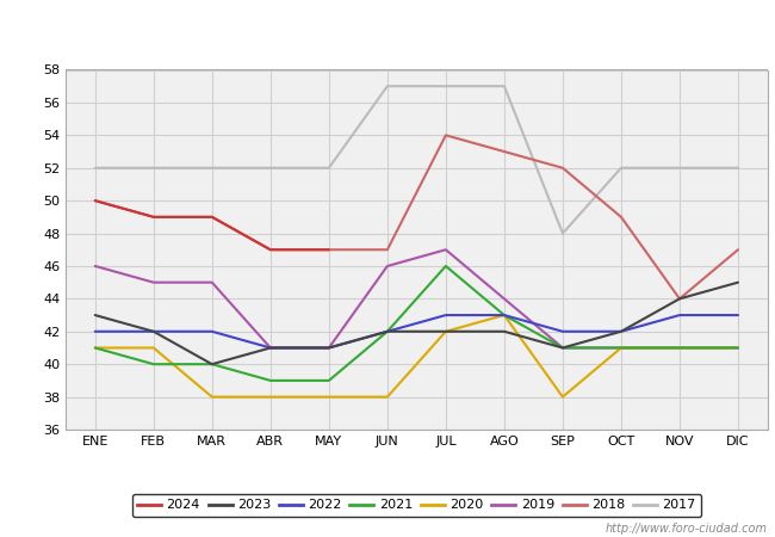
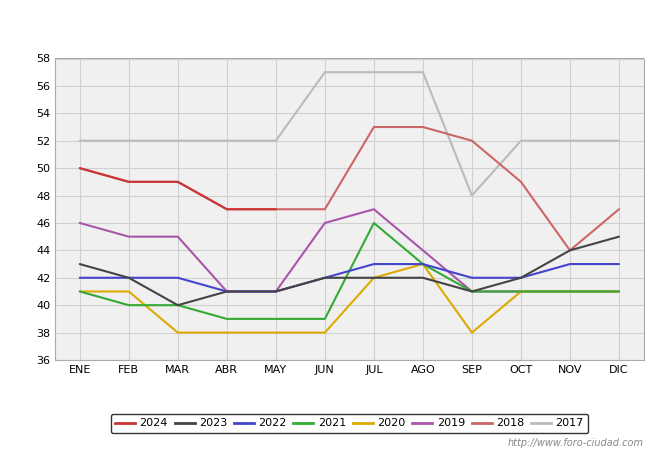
2021/JUN: 42 -> 39
2018/JUL: 54 -> 53
